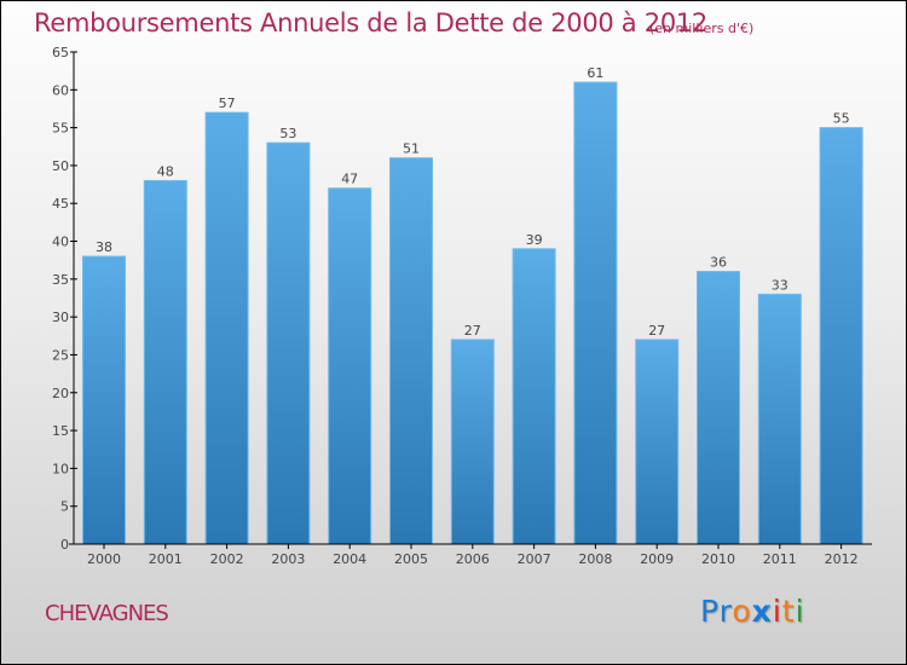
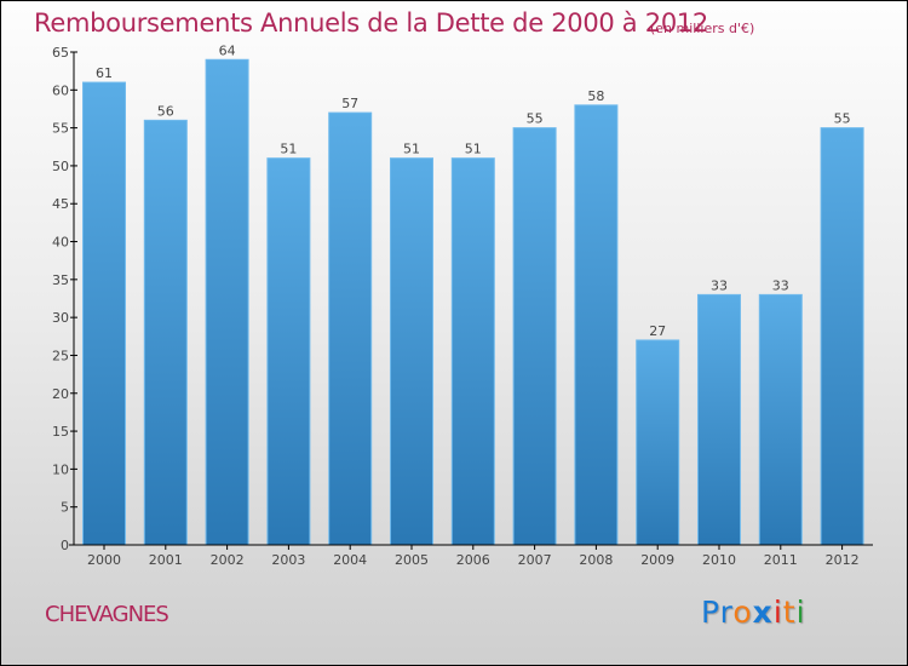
2000: 38 -> 61
2001: 48 -> 56
2002: 57 -> 64
2003: 53 -> 51
2004: 47 -> 57
2006: 27 -> 51
2007: 39 -> 55
2008: 61 -> 58
2010: 36 -> 33
